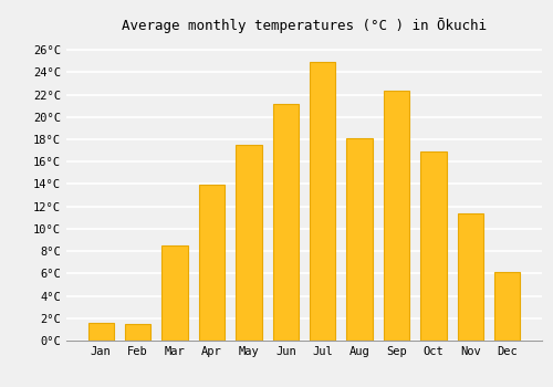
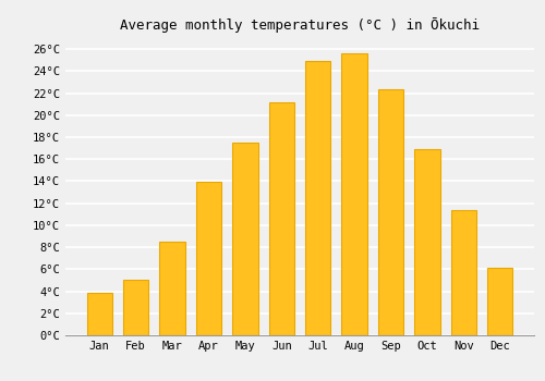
Jan: 1.6°C -> 3.9°C
Feb: 1.5°C -> 5.0°C
Aug: 18.1°C -> 25.6°C
